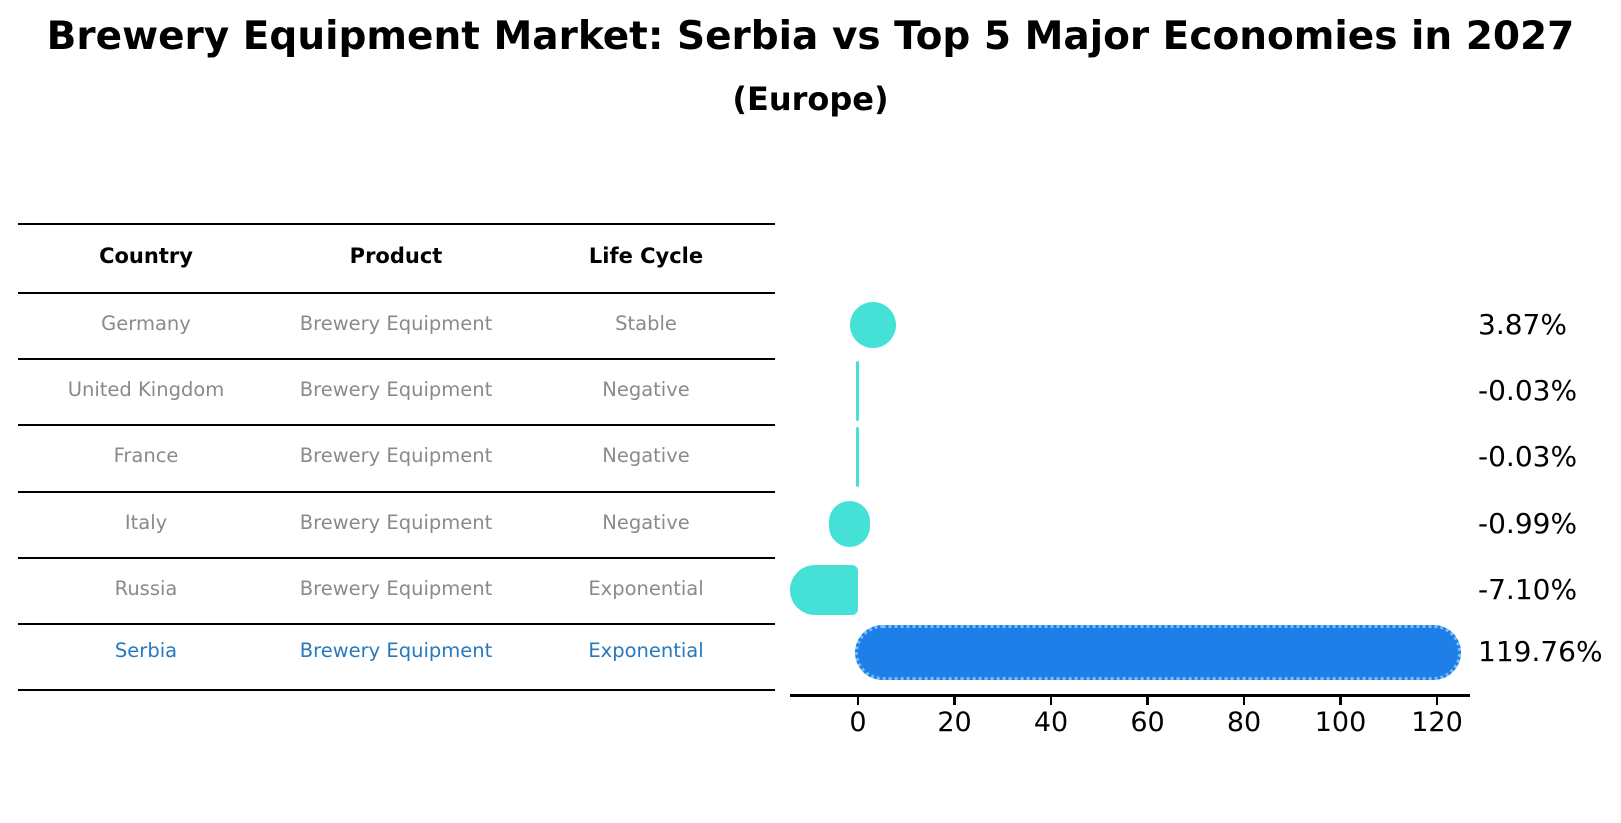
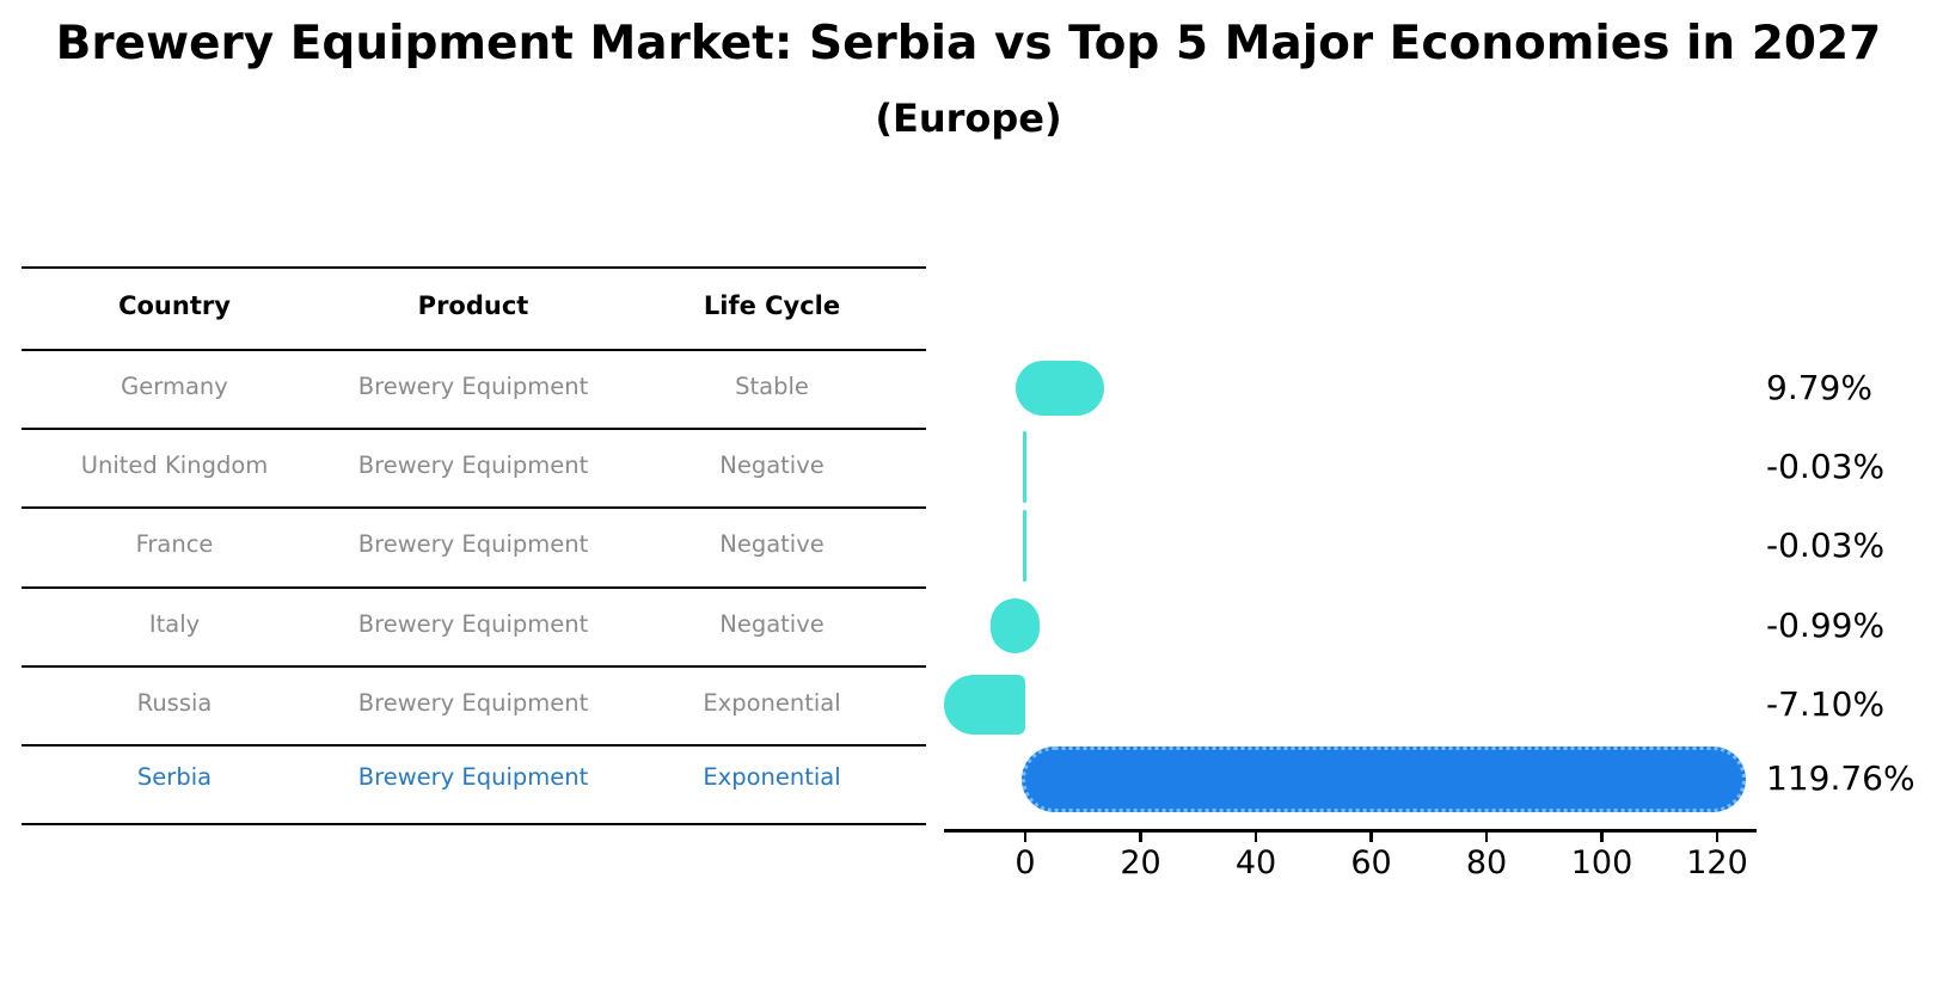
Germany: 3.87% -> 9.79%
